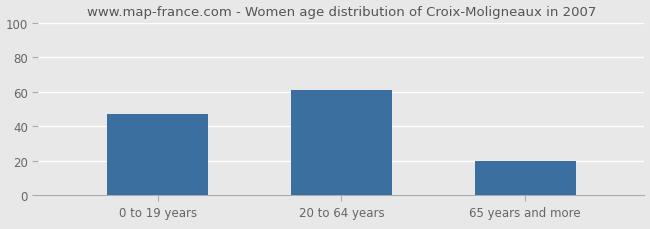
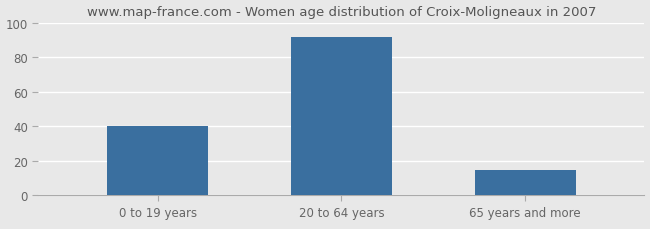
0 to 19 years: 47 -> 40
20 to 64 years: 61 -> 92
65 years and more: 20 -> 15
